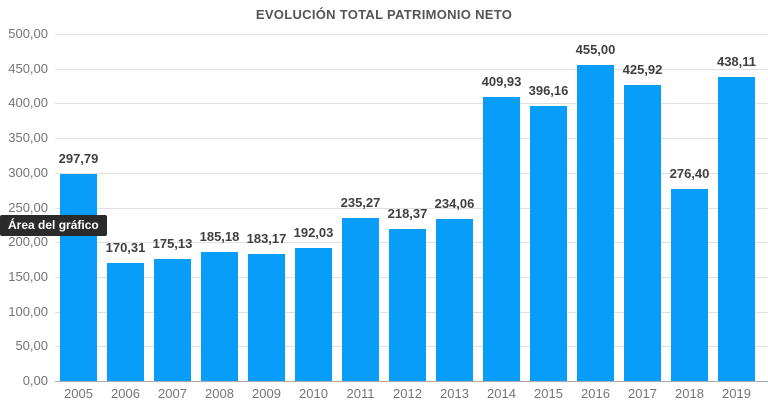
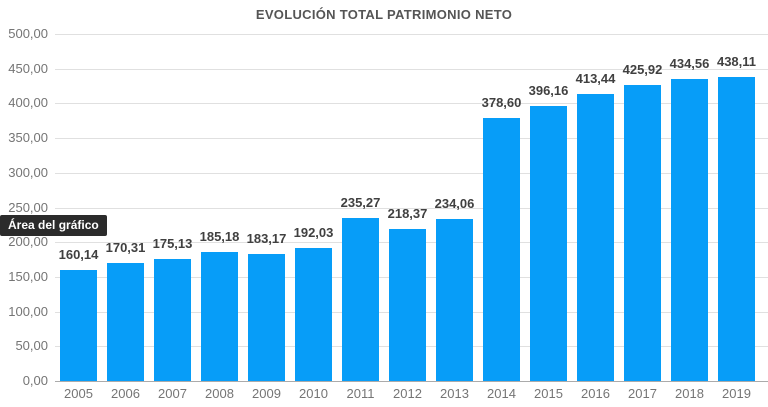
2005: 297,79 -> 160,14
2014: 409,93 -> 378,60
2016: 455,00 -> 413,44
2018: 276,40 -> 434,56
